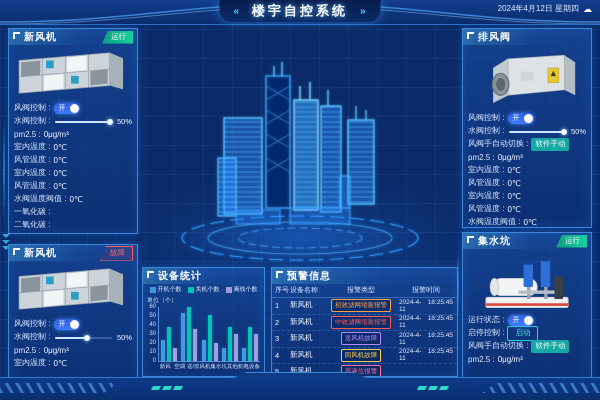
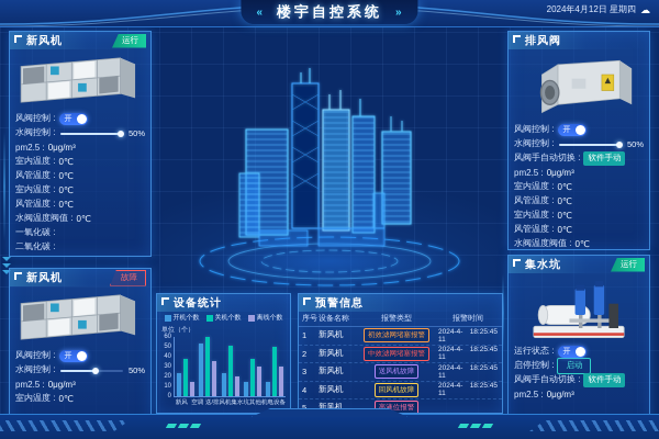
关机个数/其他机电设备: 40 -> 50
